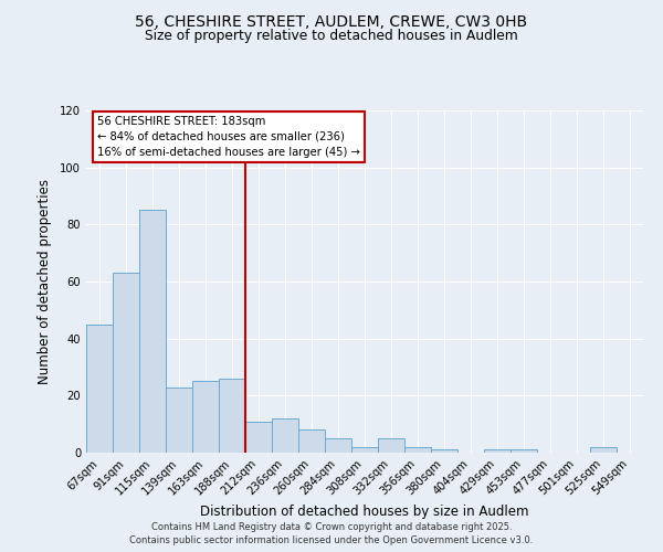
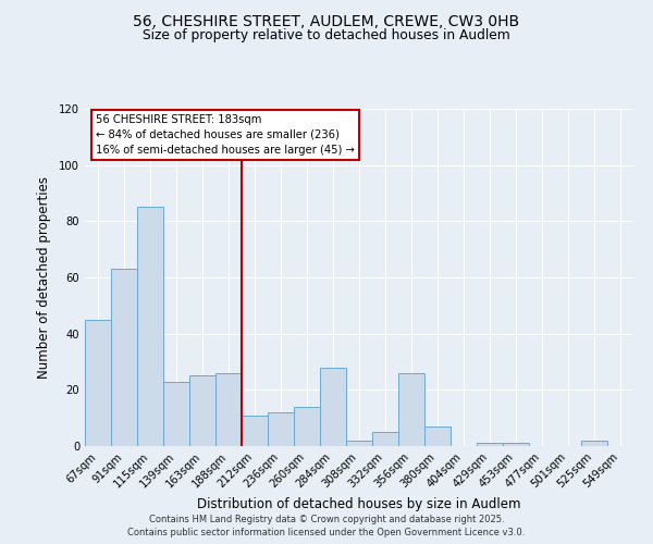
260sqm: 8 -> 14
284sqm: 5 -> 28
356sqm: 2 -> 26
380sqm: 1 -> 7
